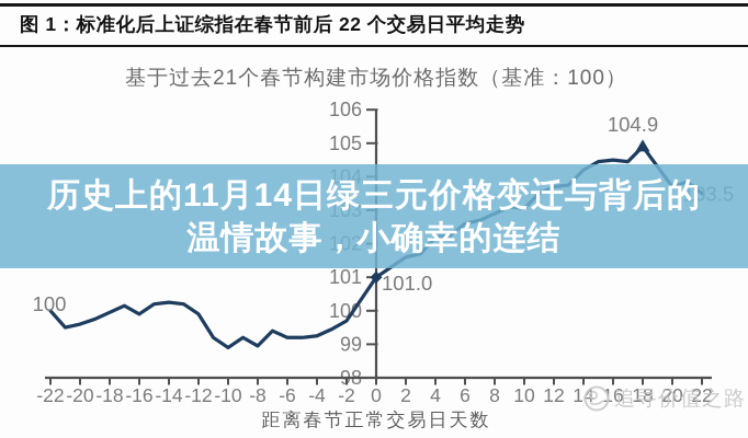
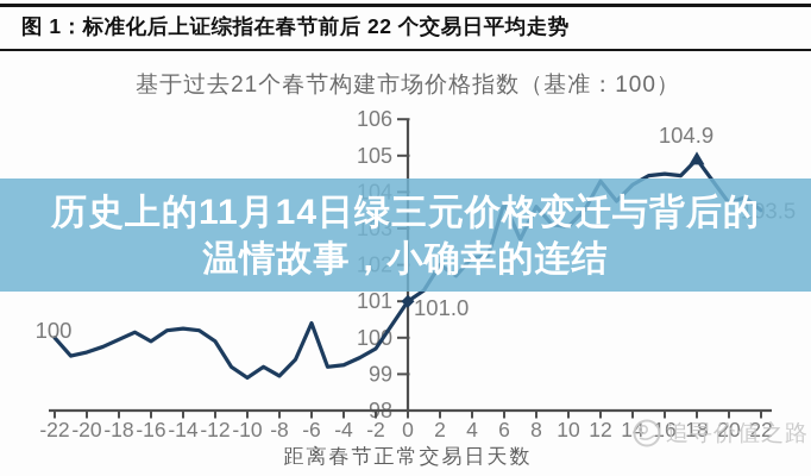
-6: 99.2 -> 100.4
2: 101.6 -> 102.0
6: 102.6 -> 103.7
8: 102.9 -> 103.6
12: 103.7 -> 104.3
